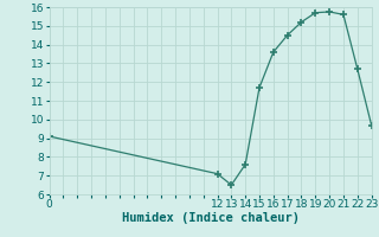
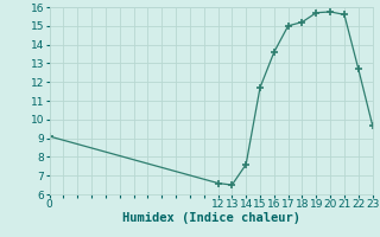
12: 7.1 -> 6.6
17: 14.5 -> 15.0
